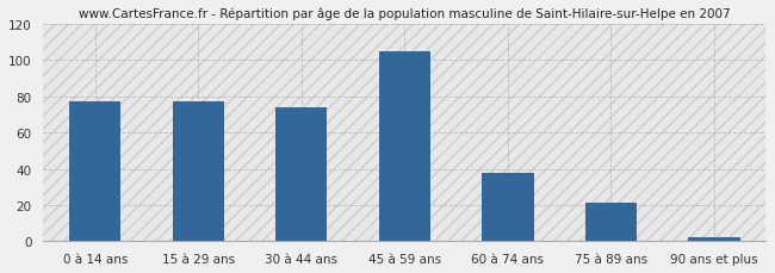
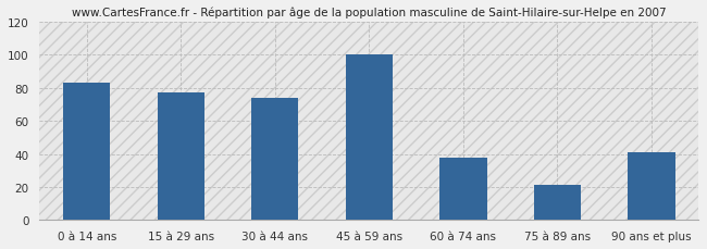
0 à 14 ans: 77 -> 83
45 à 59 ans: 105 -> 100
90 ans et plus: 2 -> 41
